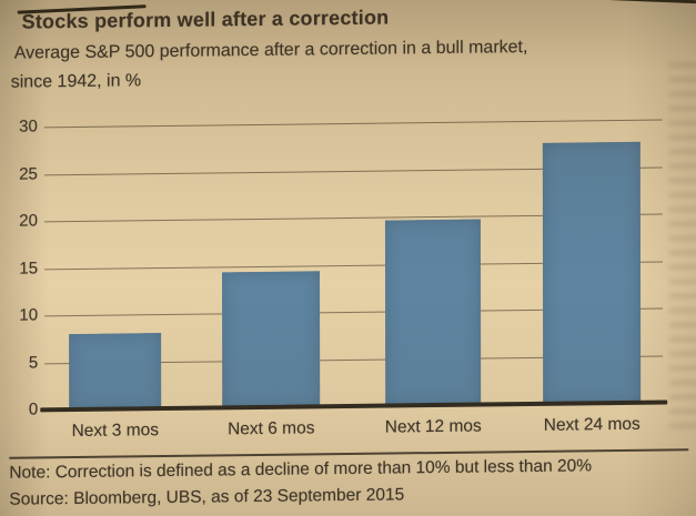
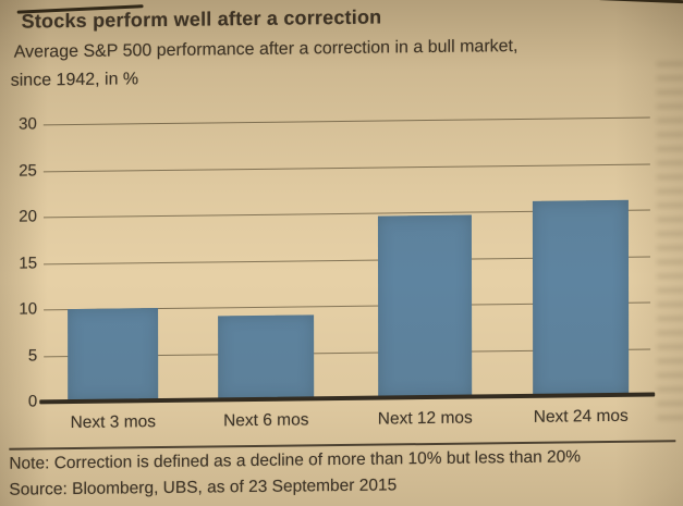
Next 3 mos: 8 -> 10
Next 6 mos: 14 -> 9
Next 24 mos: 28 -> 21
